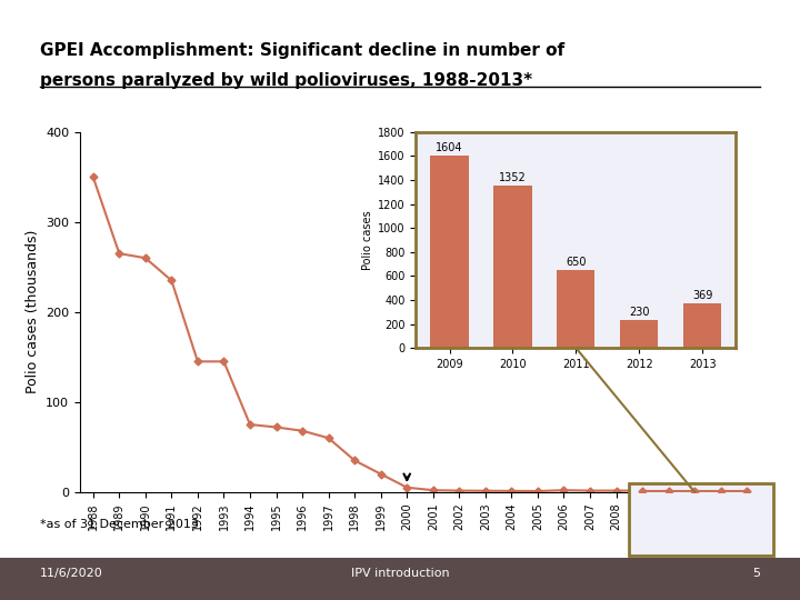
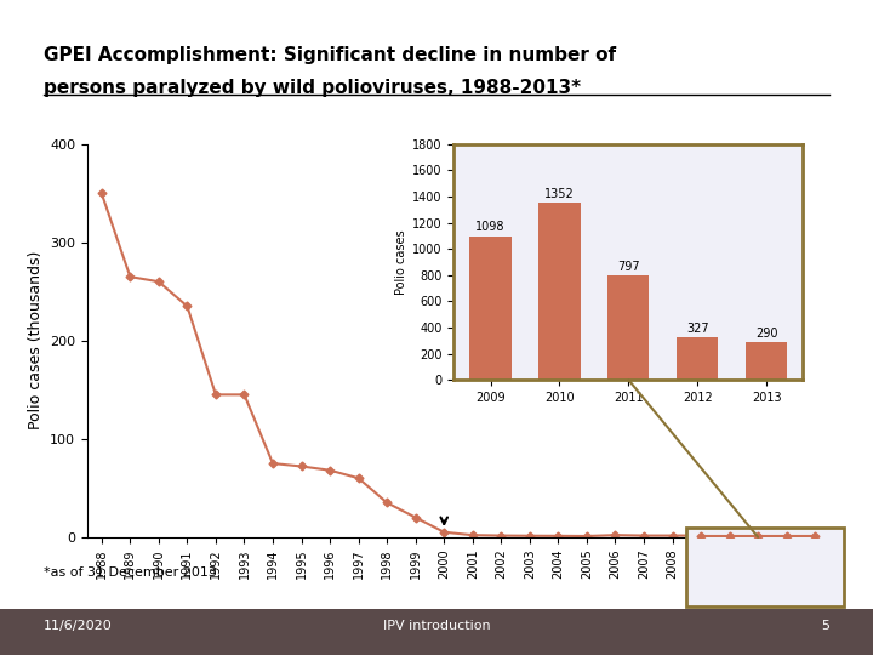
2009: 1604 -> 1098
2011: 650 -> 797
2012: 230 -> 327
2013: 369 -> 290
